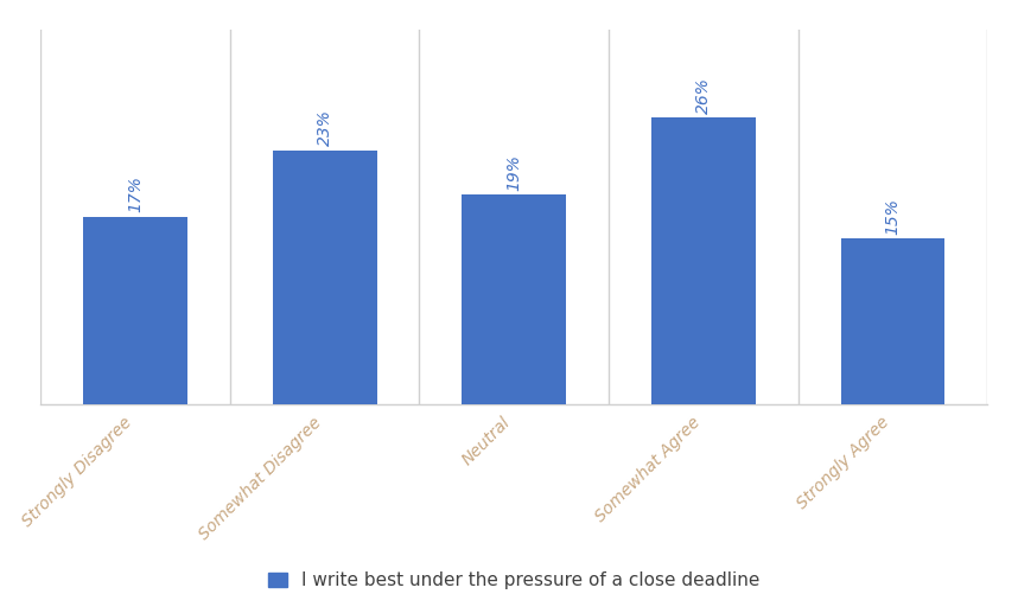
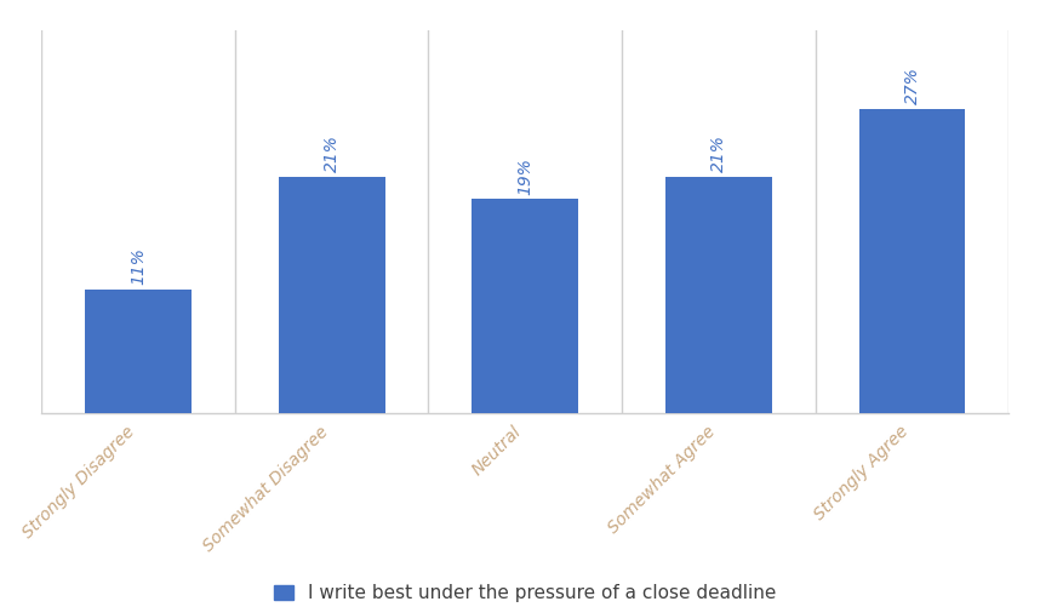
Strongly Disagree: 17% -> 11%
Somewhat Disagree: 23% -> 21%
Somewhat Agree: 26% -> 21%
Strongly Agree: 15% -> 27%
